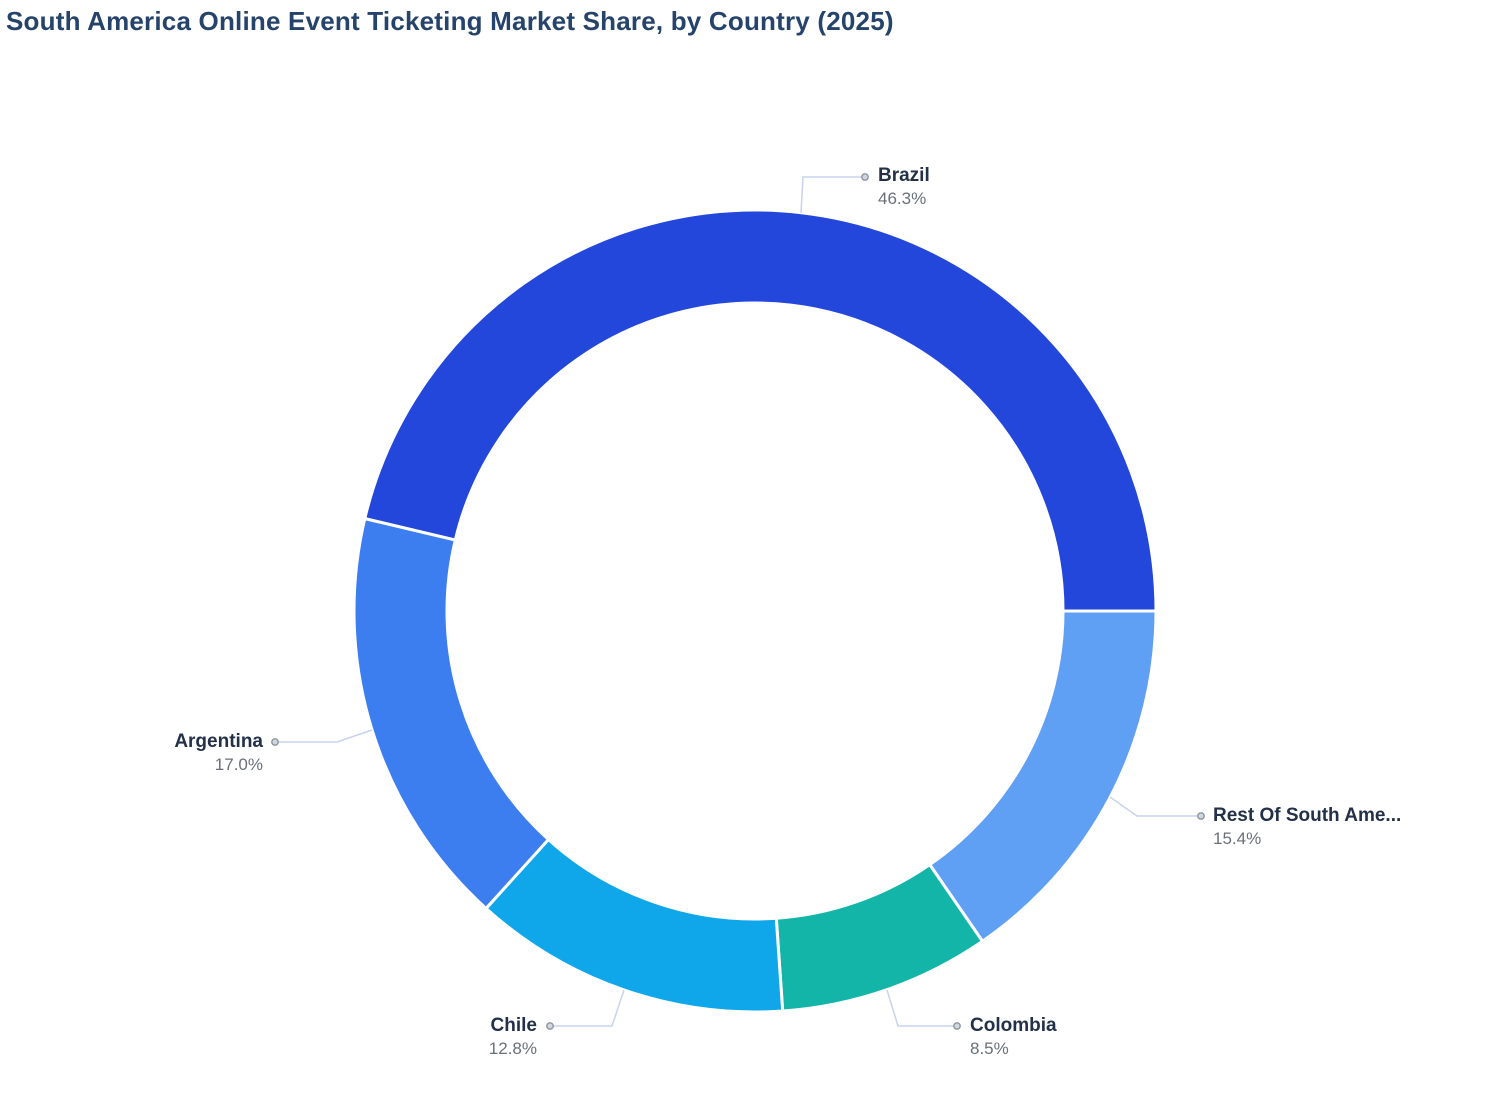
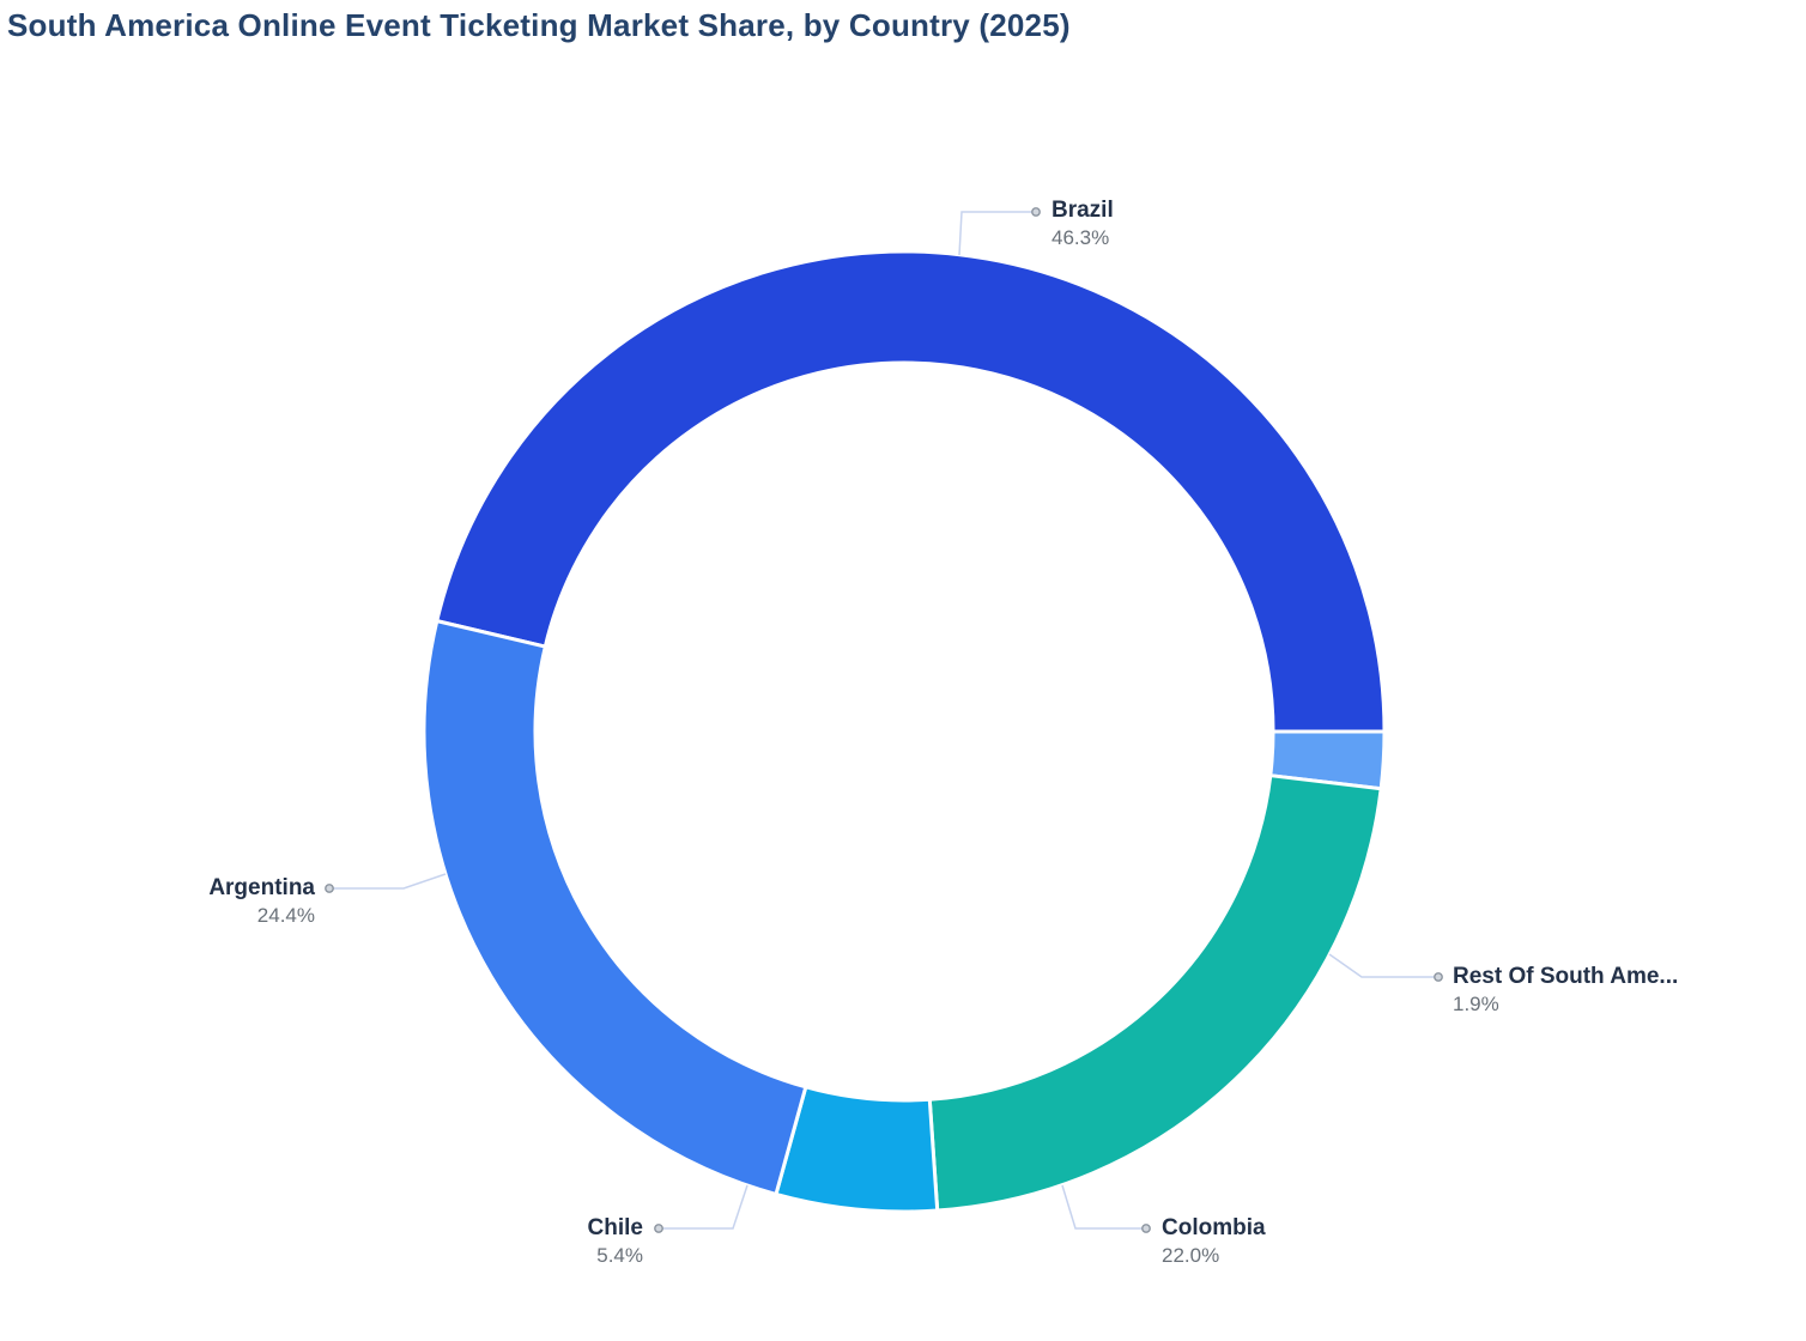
Rest Of South Ame...: 15.4% -> 1.9%
Colombia: 8.5% -> 22.0%
Chile: 12.8% -> 5.4%
Argentina: 17.0% -> 24.4%
